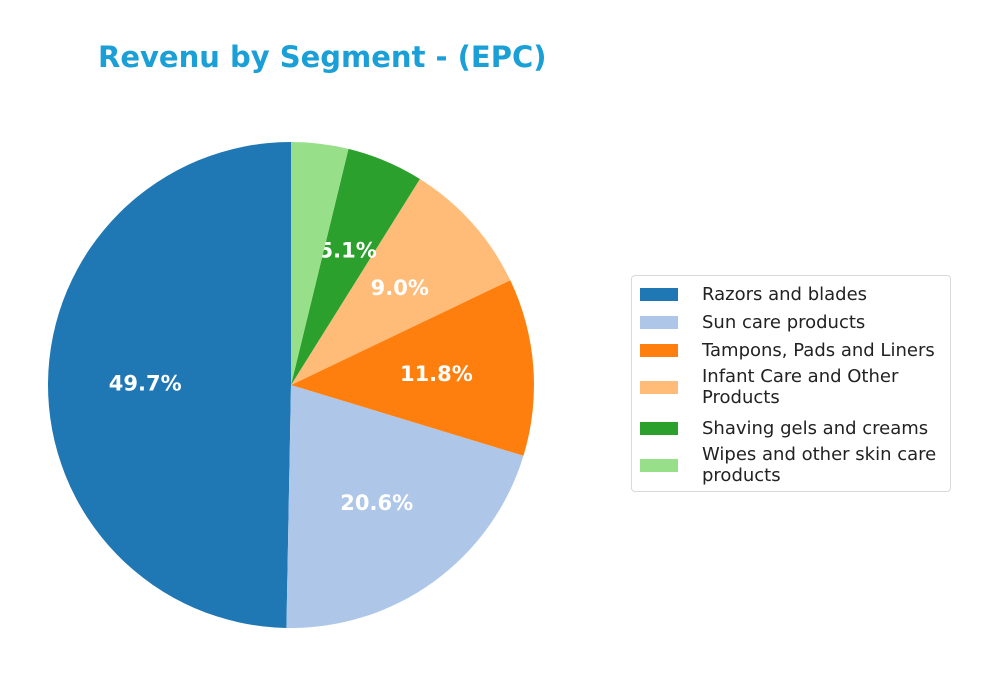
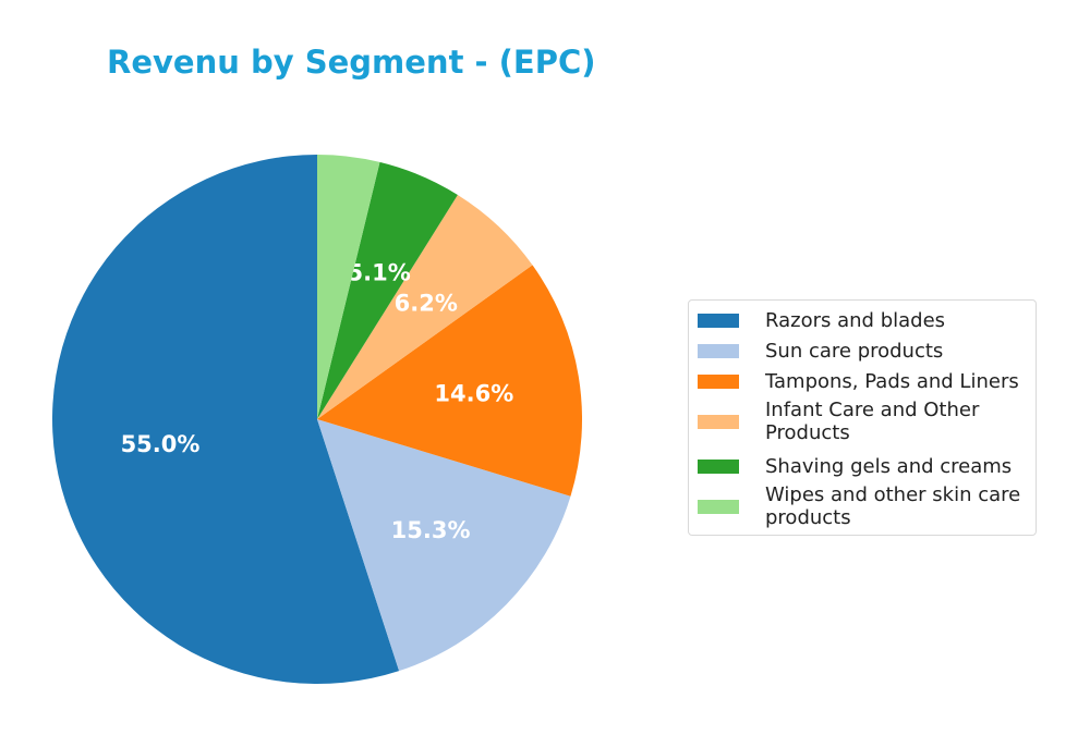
Razors and blades: 49.7% -> 55.0%
Sun care products: 20.6% -> 15.3%
Tampons, Pads and Liners: 11.8% -> 14.6%
Infant Care and Other Products: 9.0% -> 6.2%
